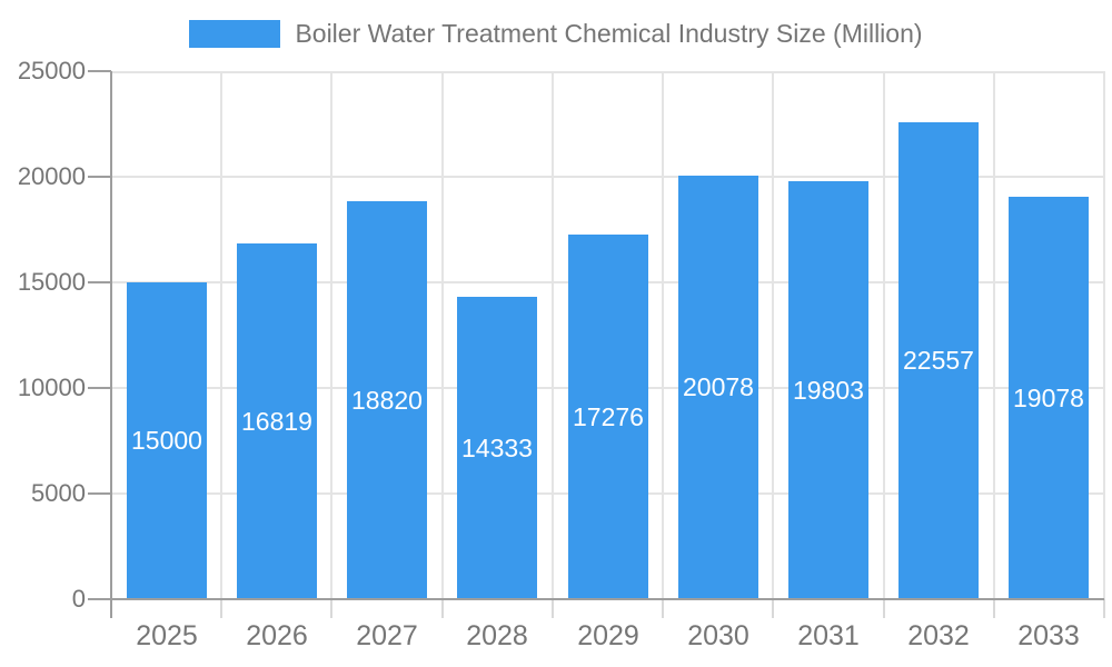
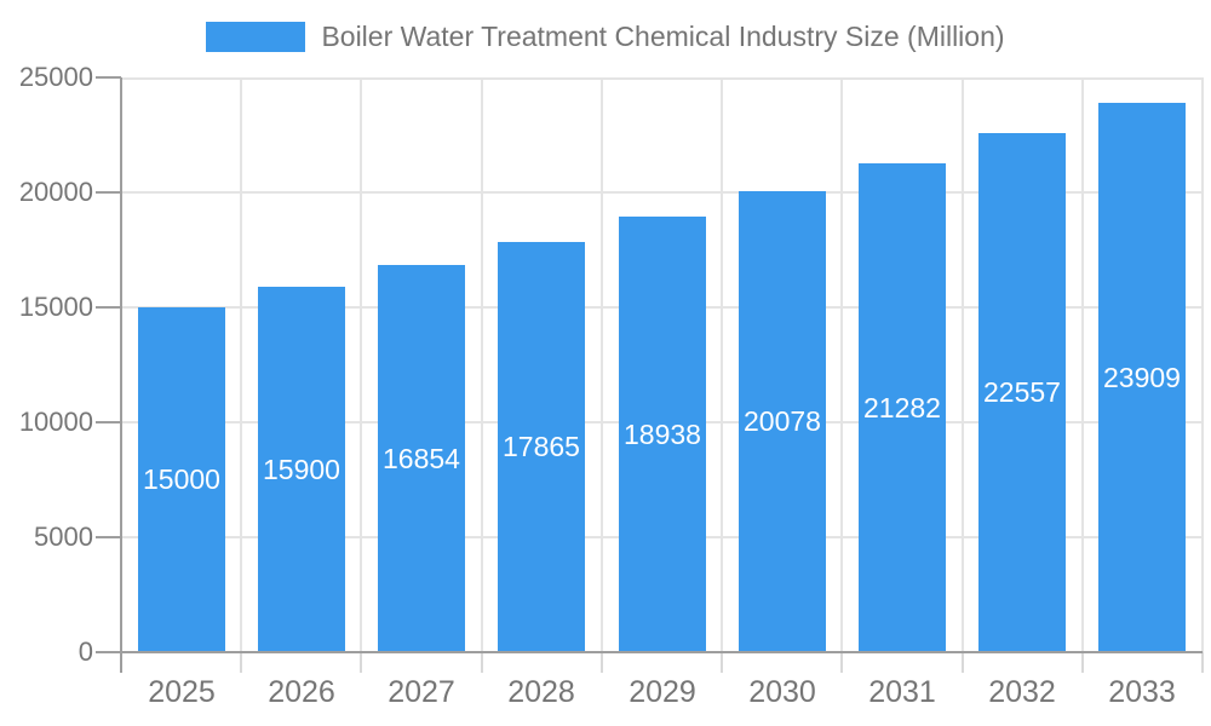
2026: 16819 -> 15900
2027: 18820 -> 16854
2028: 14333 -> 17865
2029: 17276 -> 18938
2031: 19803 -> 21282
2033: 19078 -> 23909
